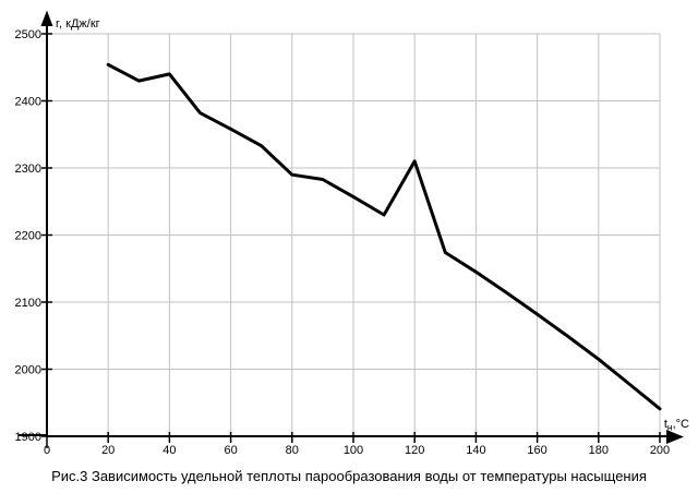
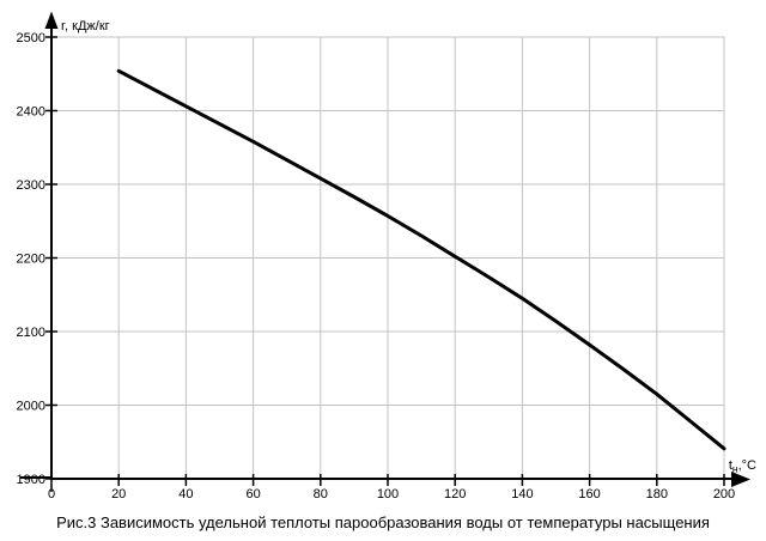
40: 2440 -> 2410
80: 2290 -> 2310
120: 2310 -> 2200
